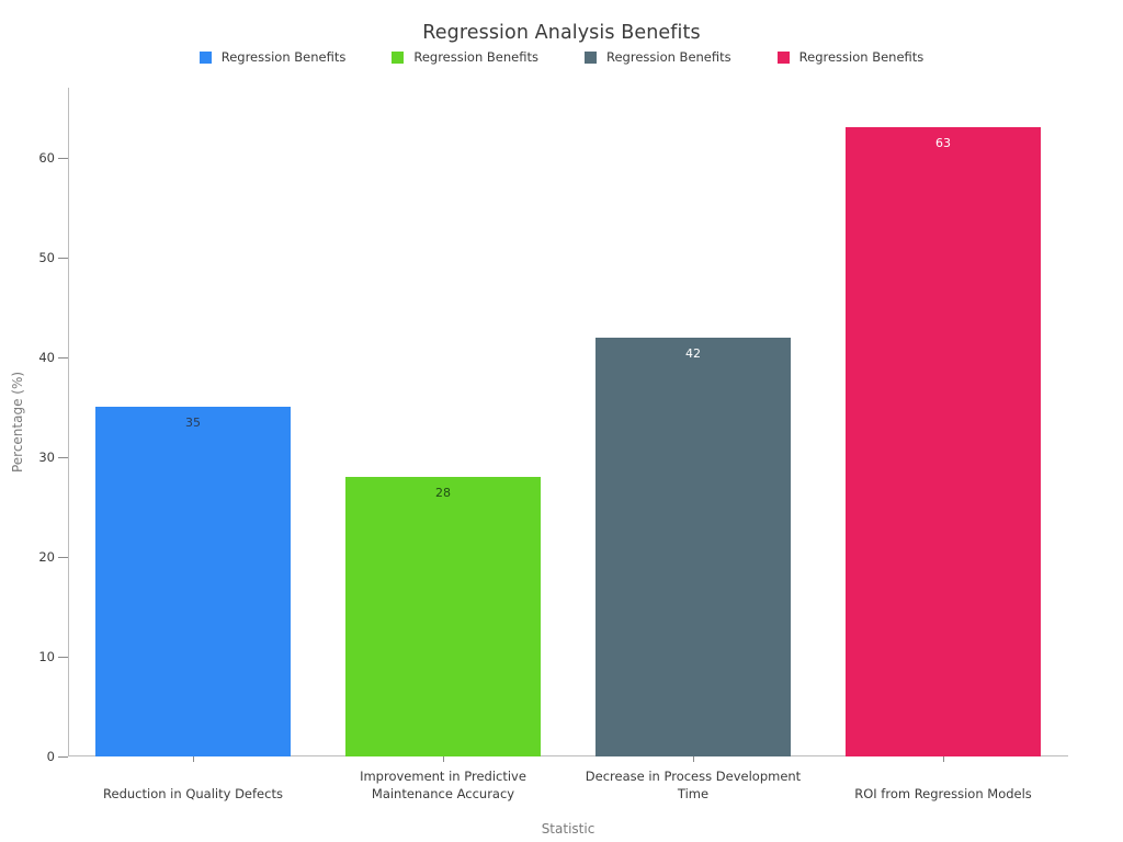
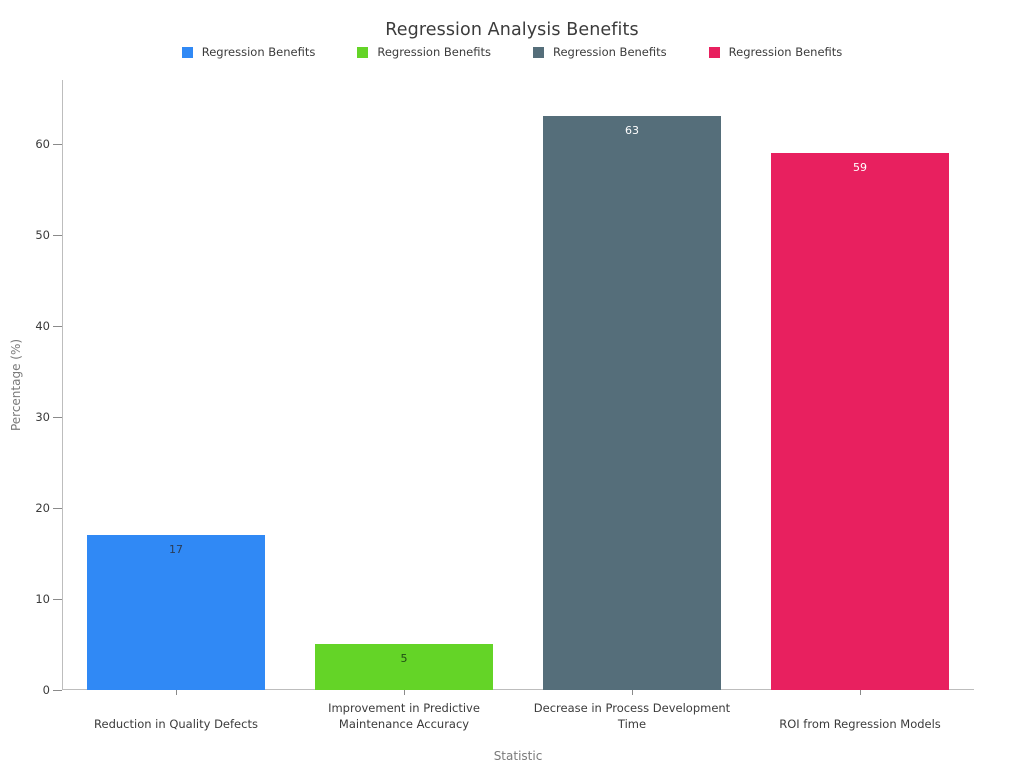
Reduction in Quality Defects: 35 -> 17
Improvement in Predictive Maintenance Accuracy: 28 -> 5
Decrease in Process Development Time: 42 -> 63
ROI from Regression Models: 63 -> 59
